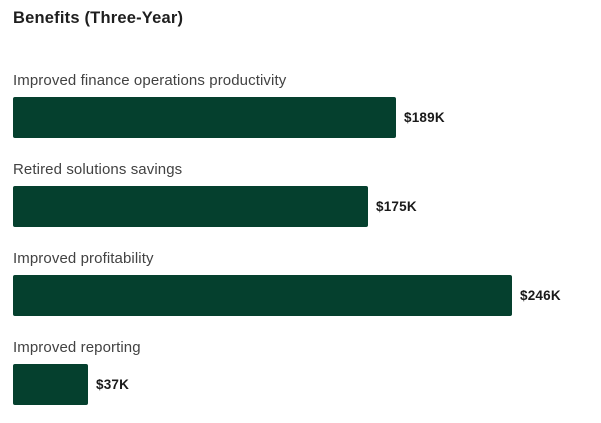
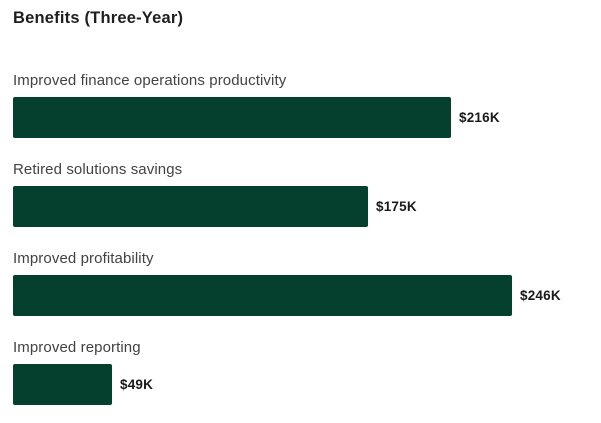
Improved finance operations productivity: $189K -> $216K
Improved reporting: $37K -> $49K
